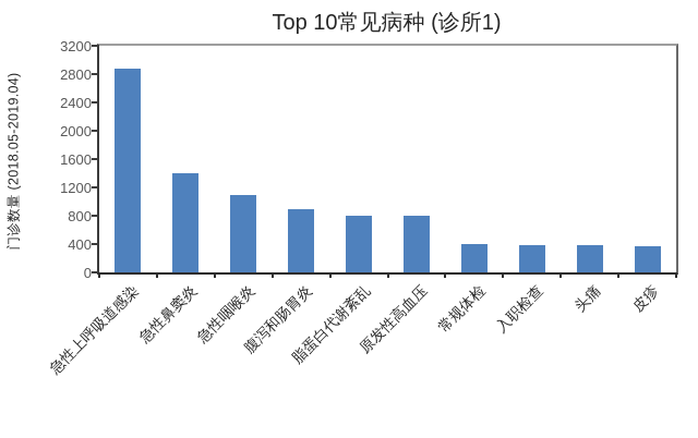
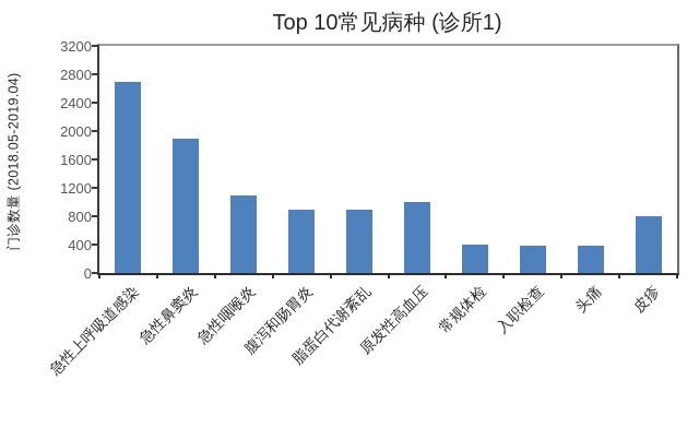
急性上呼吸道感染: 2900 -> 2700
急性鼻窦炎: 1400 -> 1900
脂蛋白代谢紊乱: 800 -> 900
原发性高血压: 800 -> 1000
皮疹: 400 -> 800
